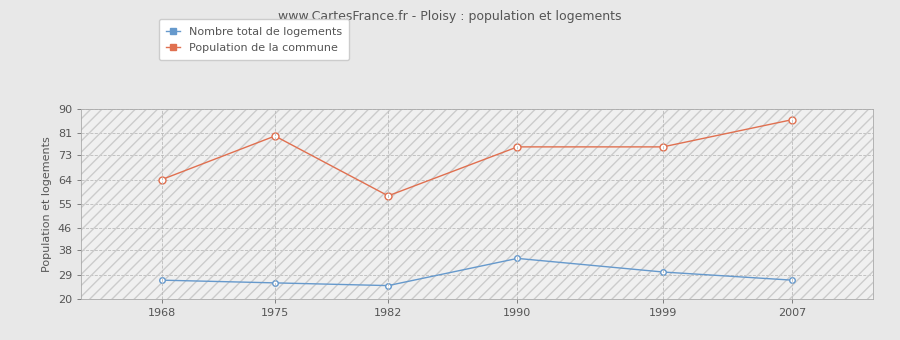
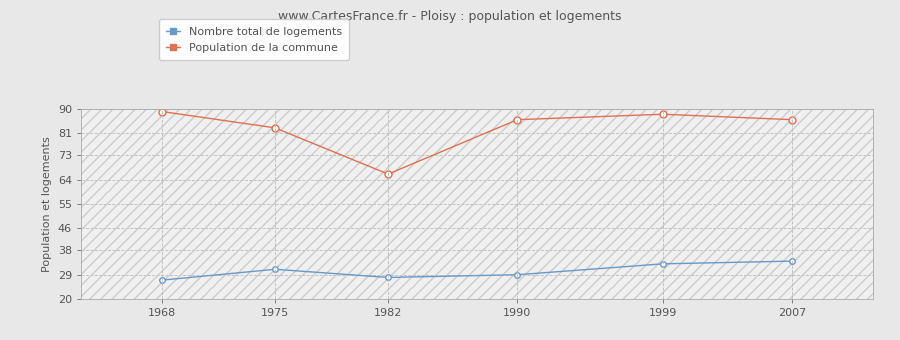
Population de la commune/1968: 64 -> 89
Nombre total de logements/1975: 26 -> 31
Population de la commune/1975: 80 -> 83
Nombre total de logements/1982: 25 -> 28
Population de la commune/1982: 58 -> 66
Nombre total de logements/1990: 35 -> 29
Population de la commune/1990: 76 -> 86
Nombre total de logements/1999: 30 -> 33
Population de la commune/1999: 76 -> 88
Nombre total de logements/2007: 27 -> 34
